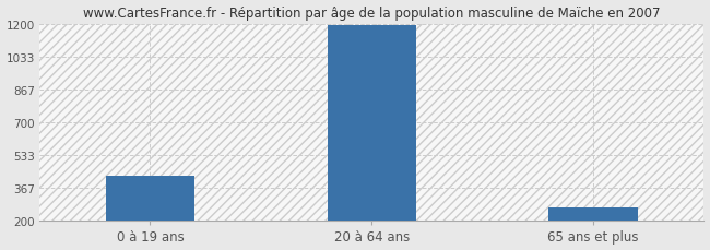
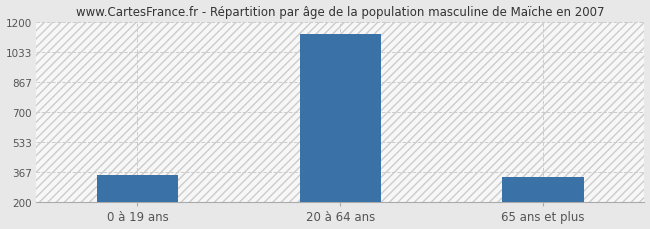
0 à 19 ans: 430 -> 350
20 à 64 ans: 1190 -> 1130
65 ans et plus: 260 -> 340
